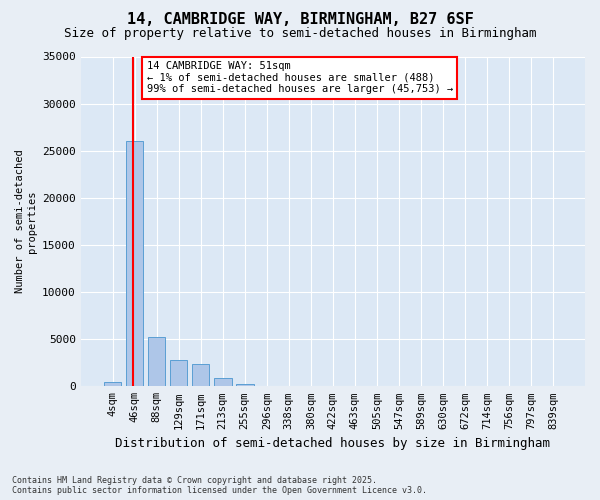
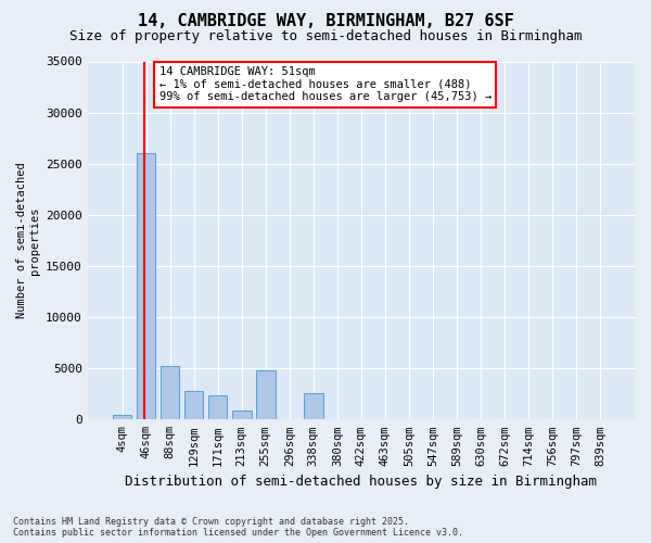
255sqm: 200 -> 4800
338sqm: 0 -> 2600
